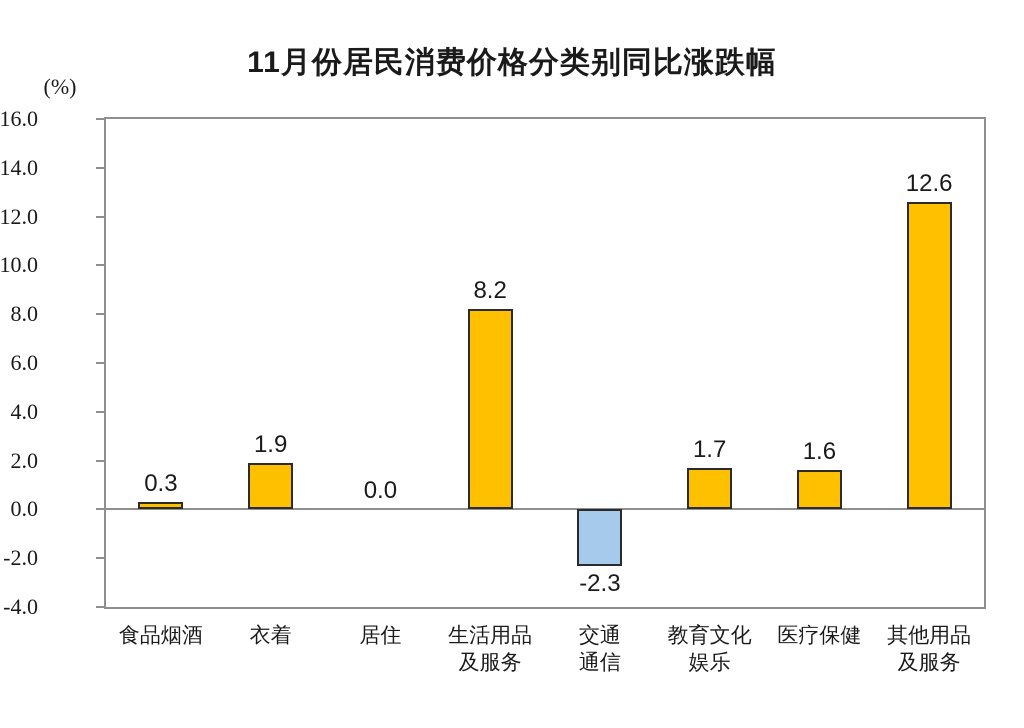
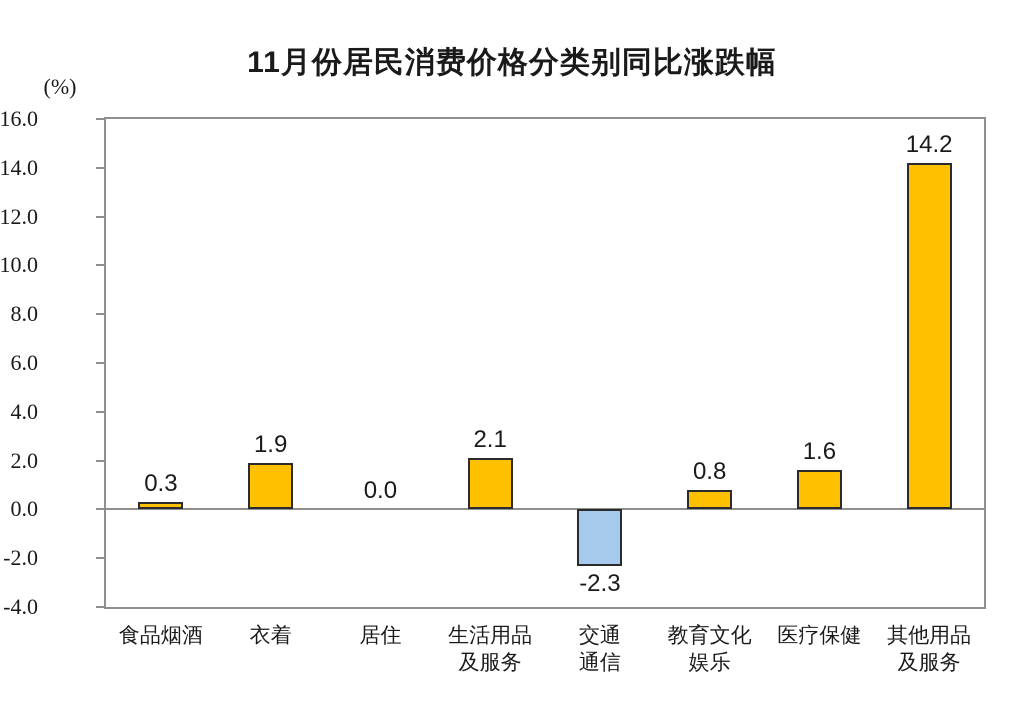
生活用品 及服务: 8.2 -> 2.1
教育文化 娱乐: 1.7 -> 0.8
其他用品 及服务: 12.6 -> 14.2
